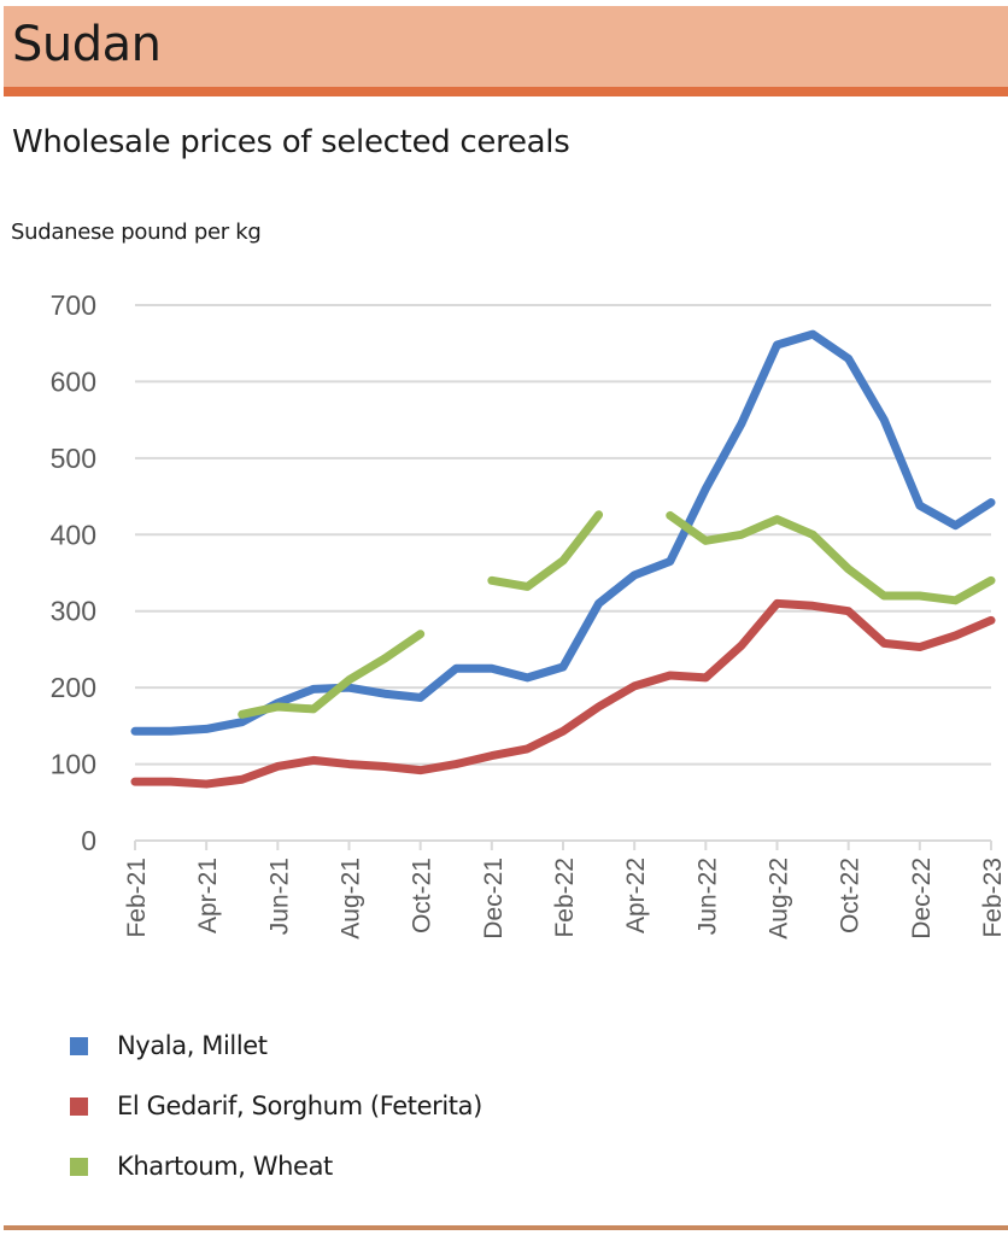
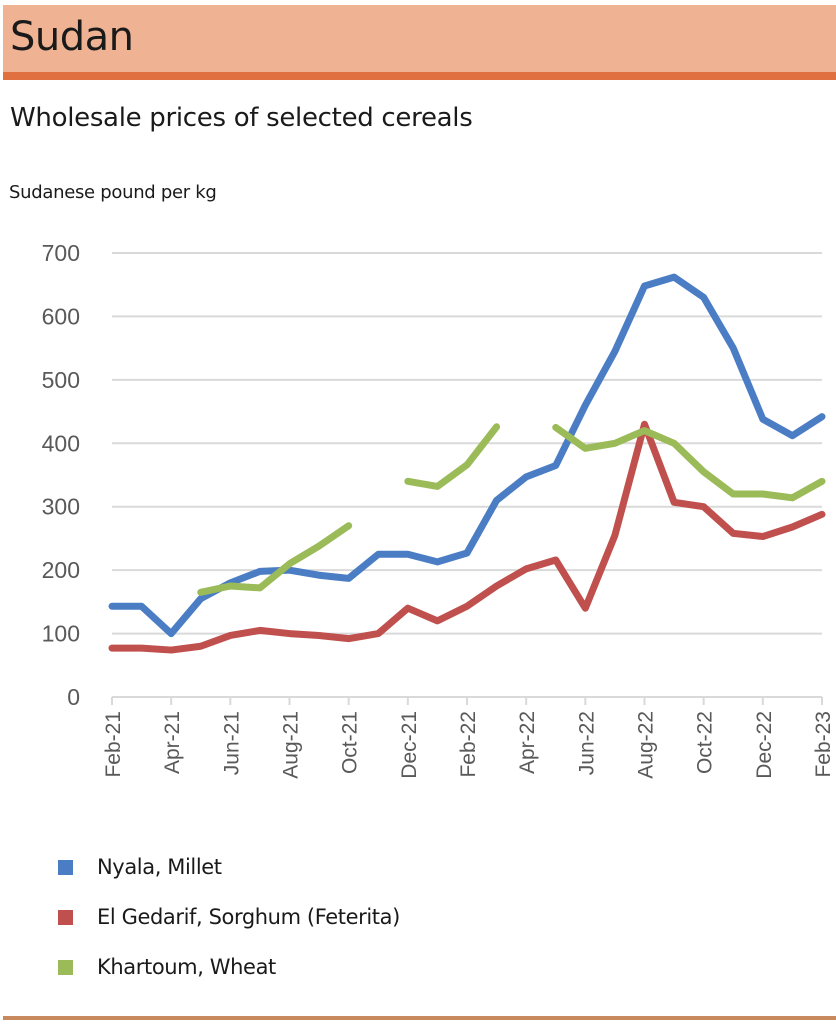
Nyala, Millet/Apr-21: 150 -> 100
El Gedarif, Sorghum (Feterita)/Dec-21: 110 -> 140
El Gedarif, Sorghum (Feterita)/Jun-22: 210 -> 140
El Gedarif, Sorghum (Feterita)/Aug-22: 310 -> 430
